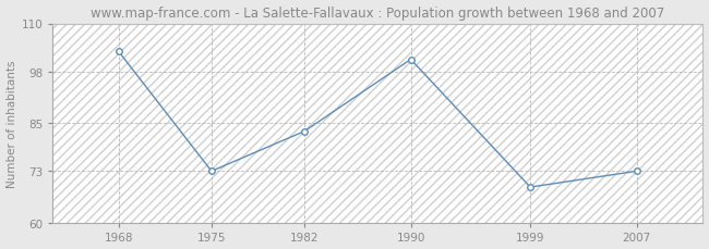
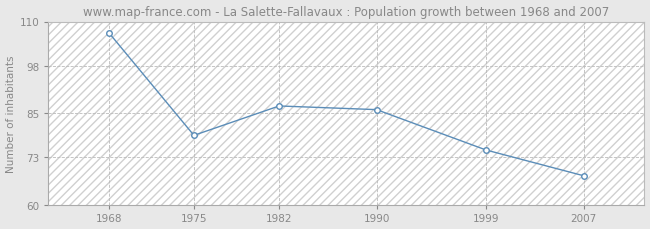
1968: 103 -> 107
1975: 73 -> 79
1982: 83 -> 87
1990: 101 -> 86
1999: 69 -> 75
2007: 73 -> 68
